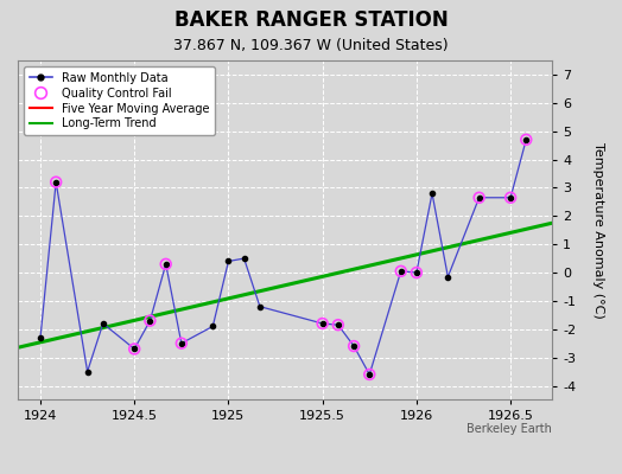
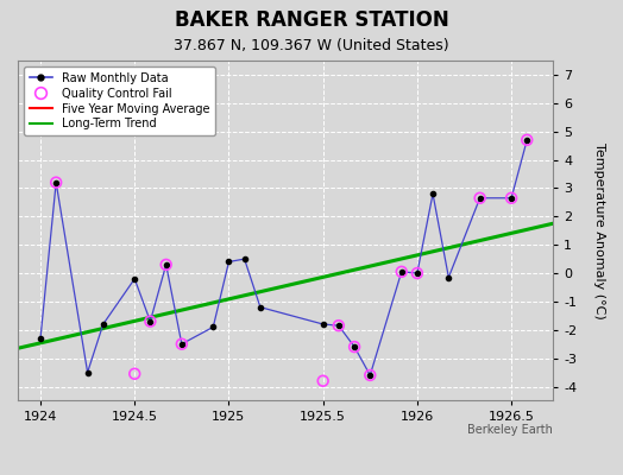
Raw Monthly Data/1924.5: -2.70 -> -0.20
Quality Control Fail/1924.5: -2.70 -> -3.55
Quality Control Fail/1925.5: -1.80 -> -3.80
